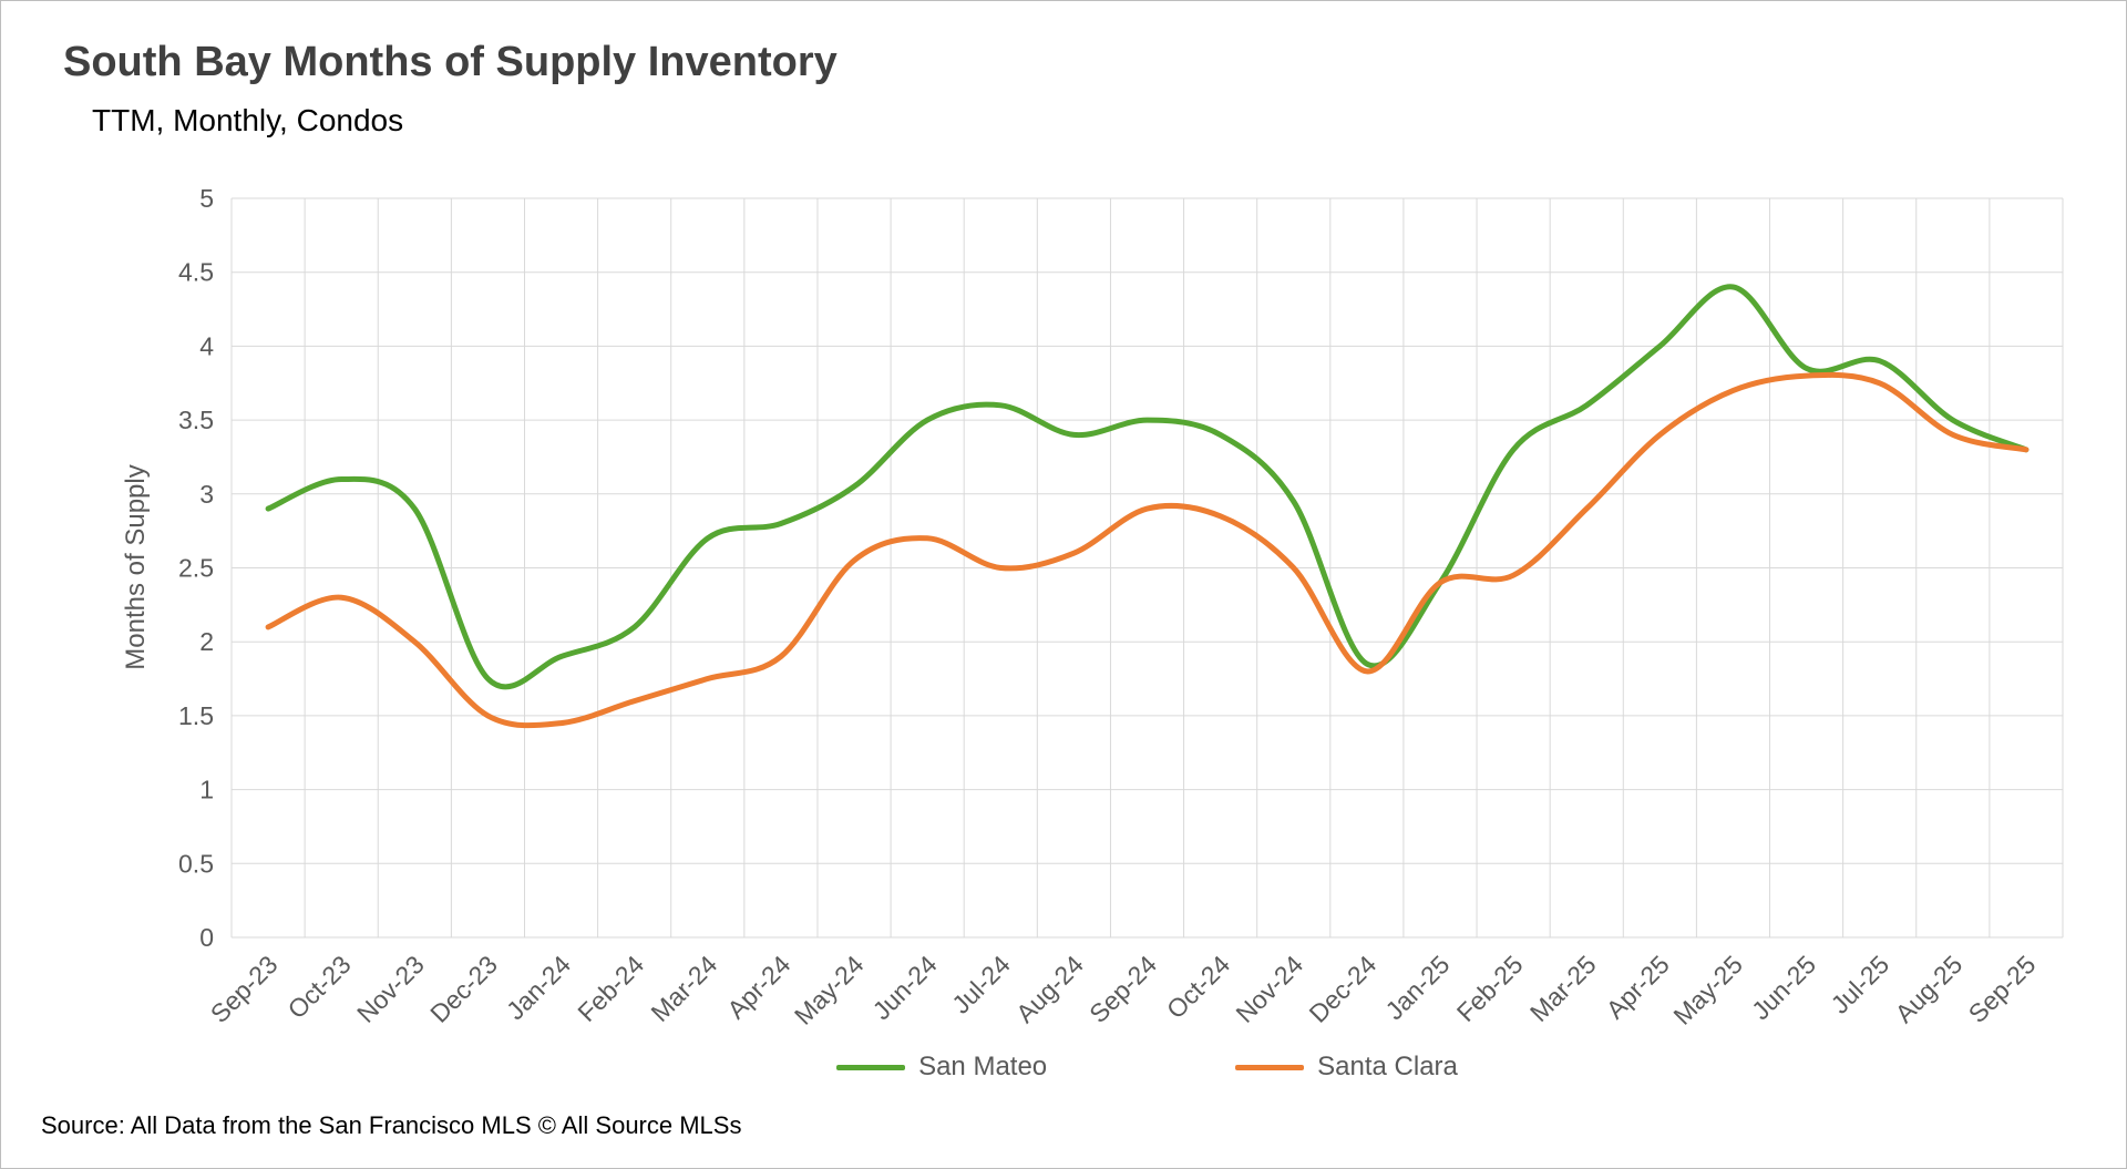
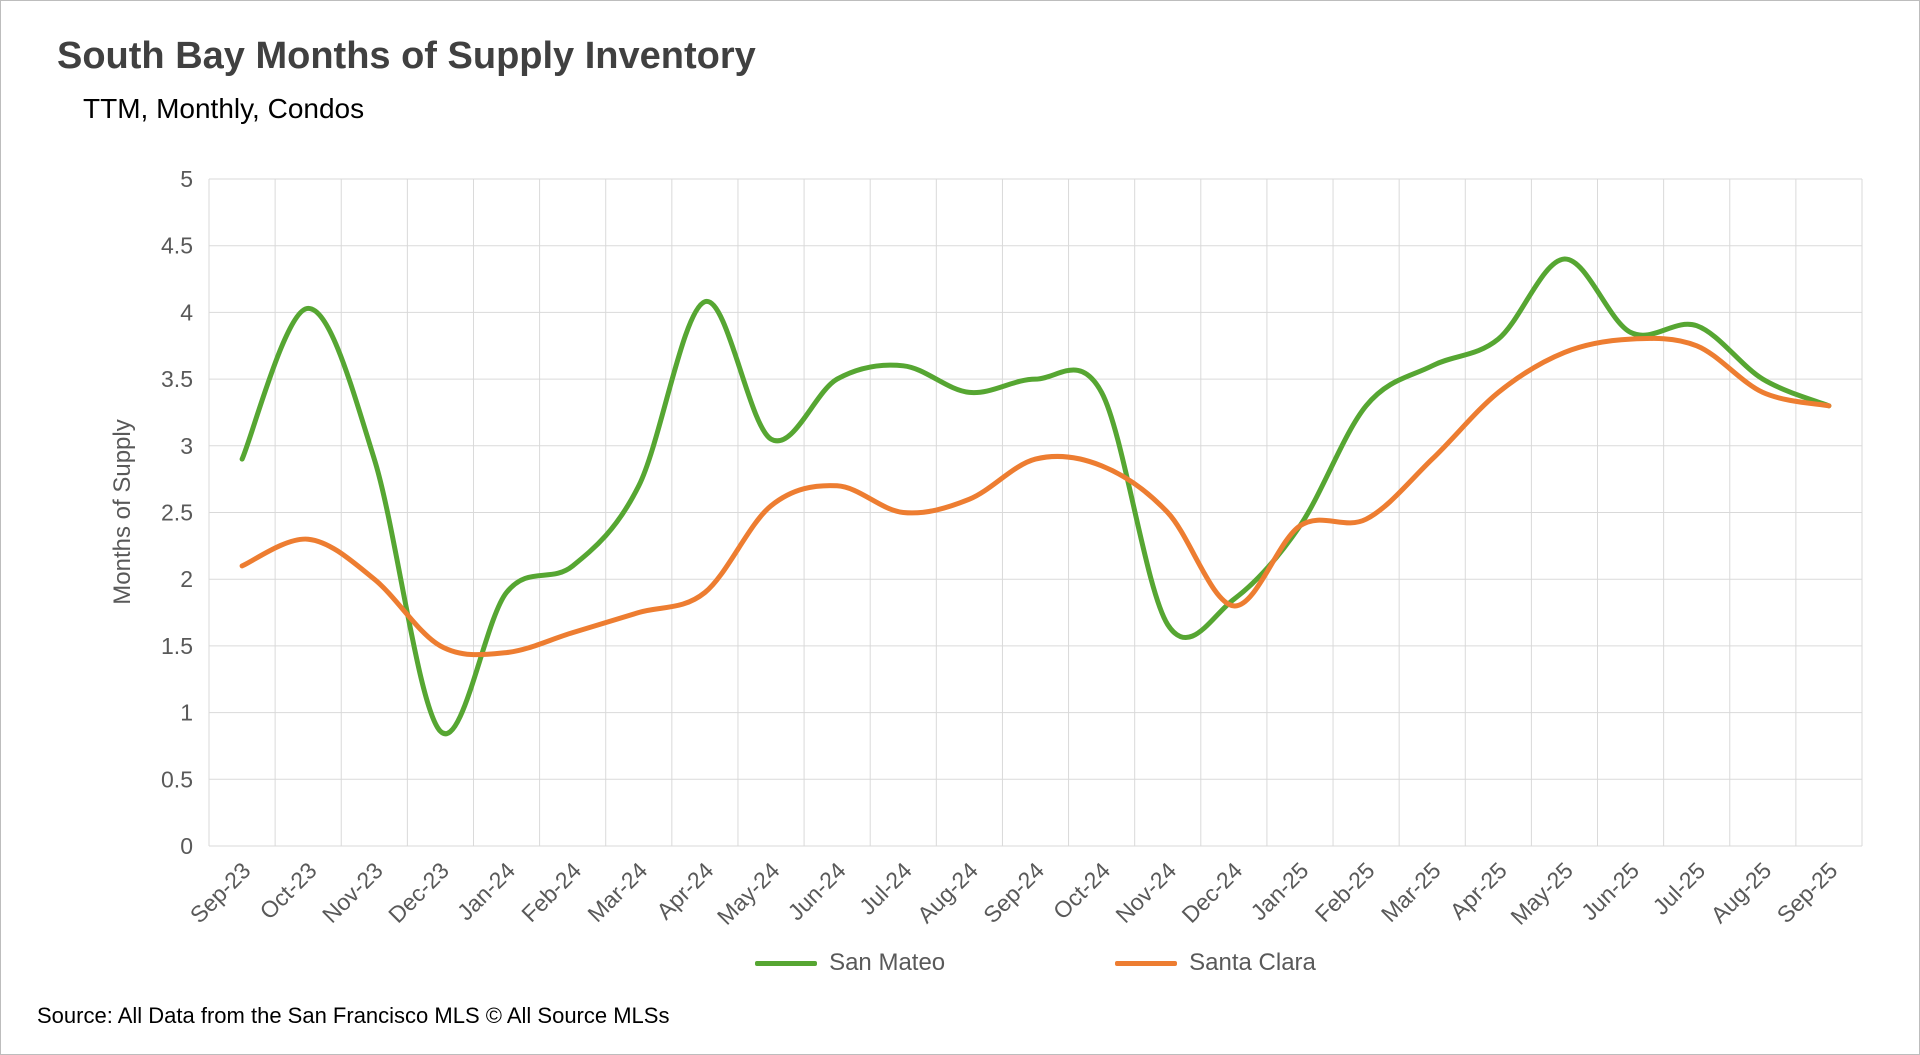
San Mateo/Oct-23: 3.10 -> 4.03
San Mateo/Dec-23: 1.75 -> 0.86
San Mateo/Apr-24: 2.80 -> 4.08
San Mateo/Nov-24: 2.95 -> 1.66
San Mateo/Apr-25: 4.00 -> 3.80
